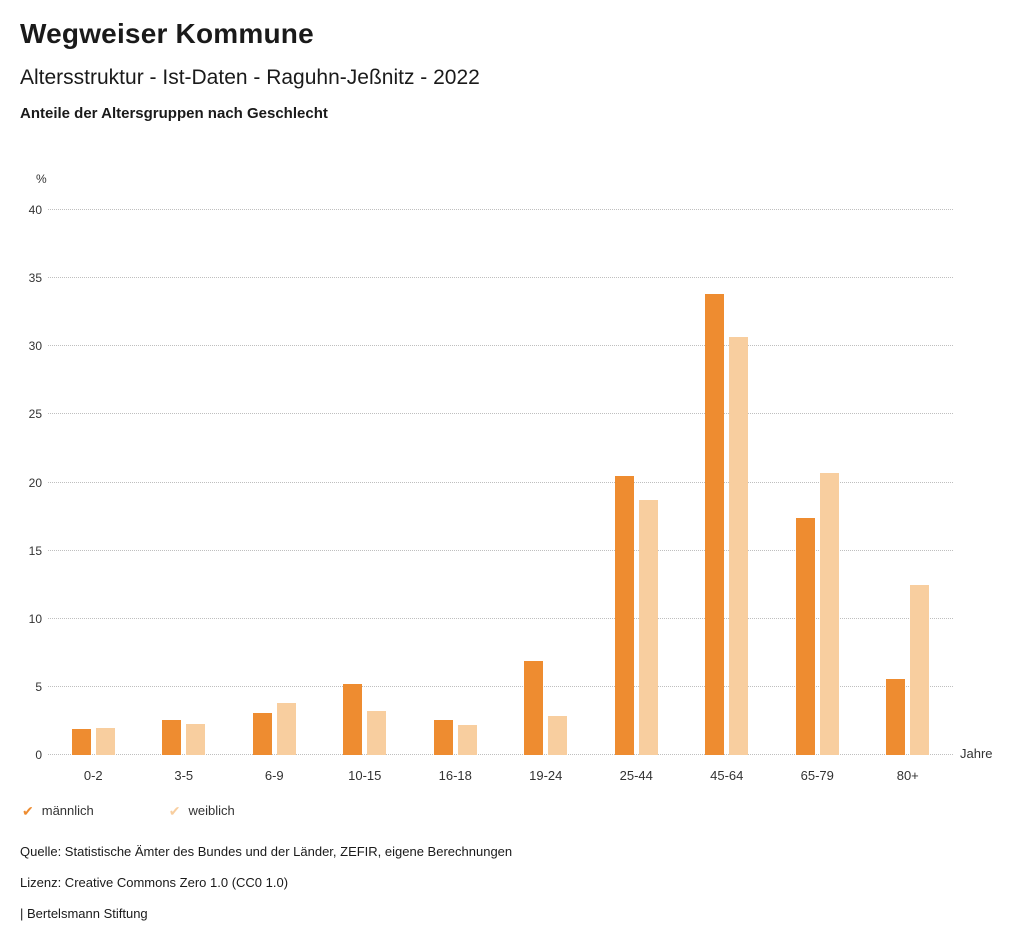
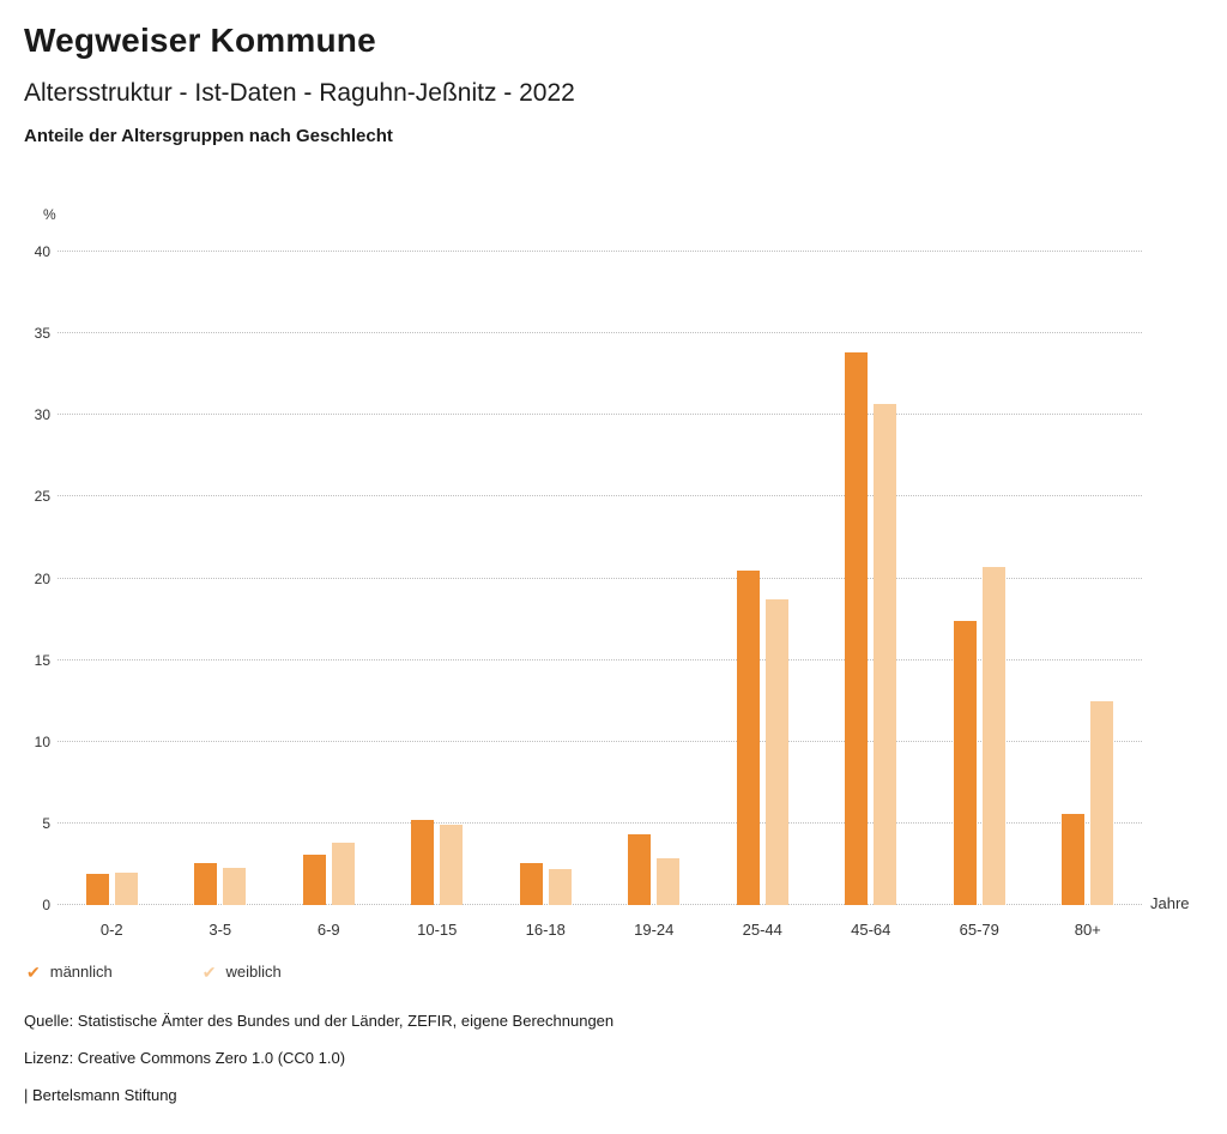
weiblich/10-15: 3.2 -> 4.9
männlich/19-24: 6.9 -> 4.3
